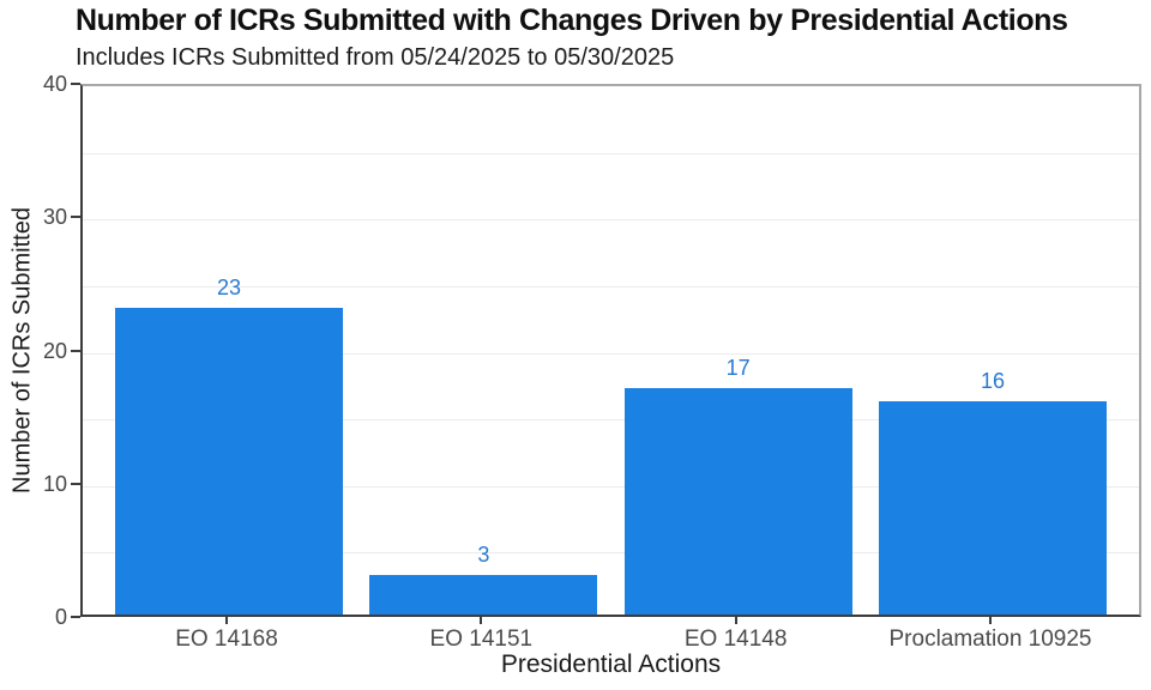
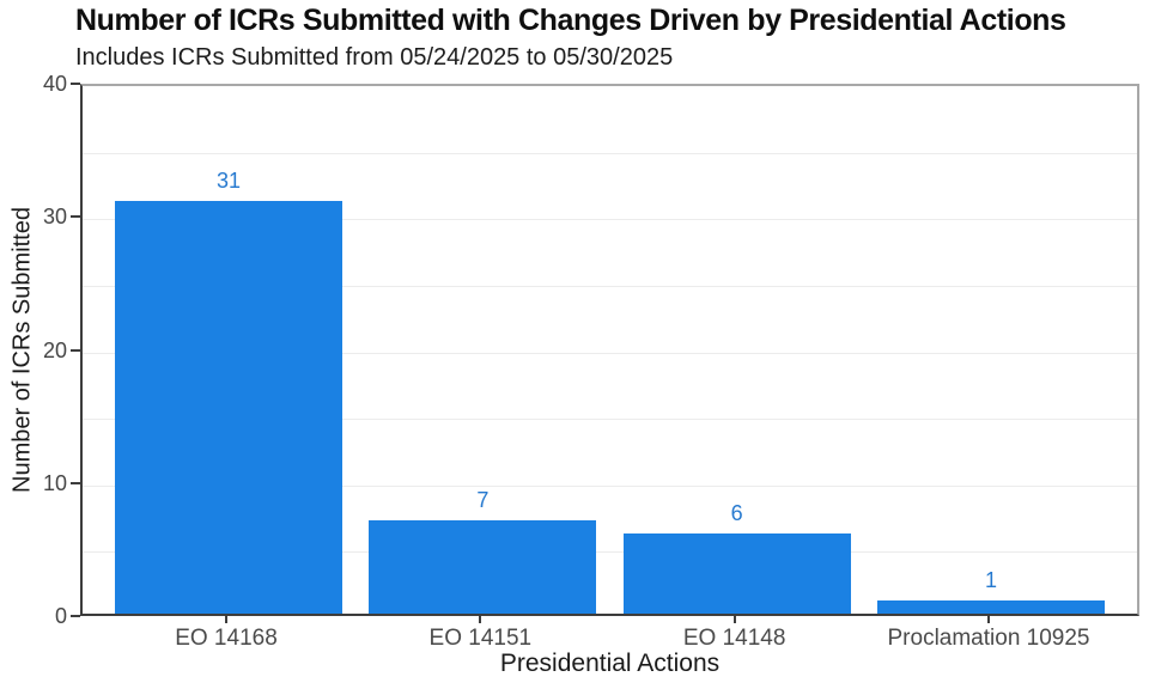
EO 14168: 23 -> 31
EO 14151: 3 -> 7
EO 14148: 17 -> 6
Proclamation 10925: 16 -> 1
